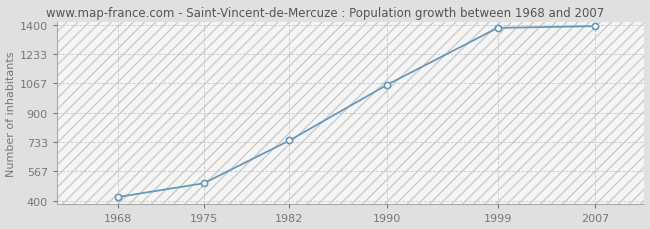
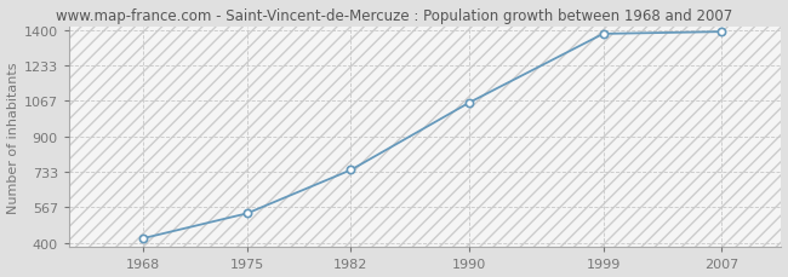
1975: 500 -> 540
